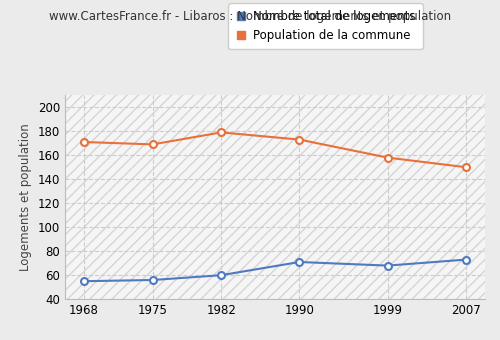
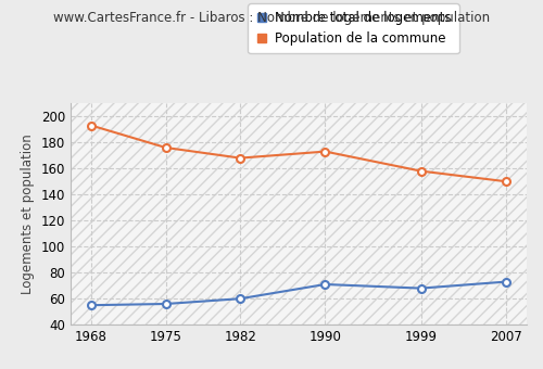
Population de la commune/1968: 171 -> 193
Population de la commune/1975: 169 -> 176
Population de la commune/1982: 179 -> 168
